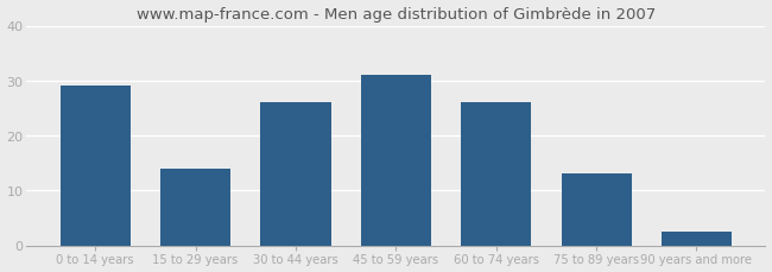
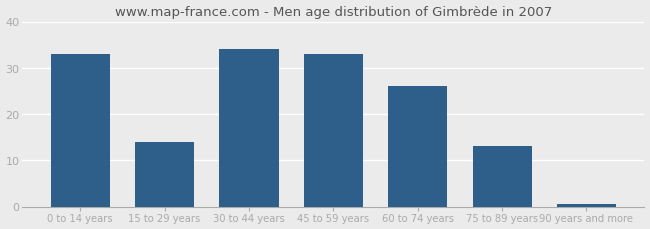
0 to 14 years: 29.0 -> 33.0
30 to 44 years: 26.0 -> 34.0
45 to 59 years: 31.0 -> 33.0
90 years and more: 2.5 -> 0.5
